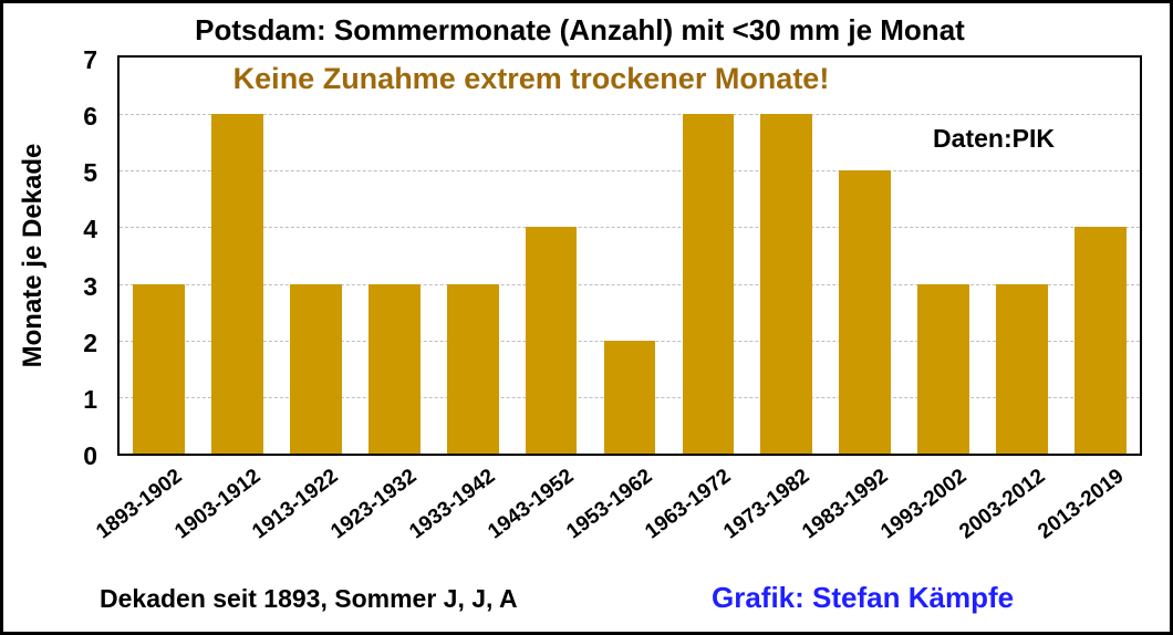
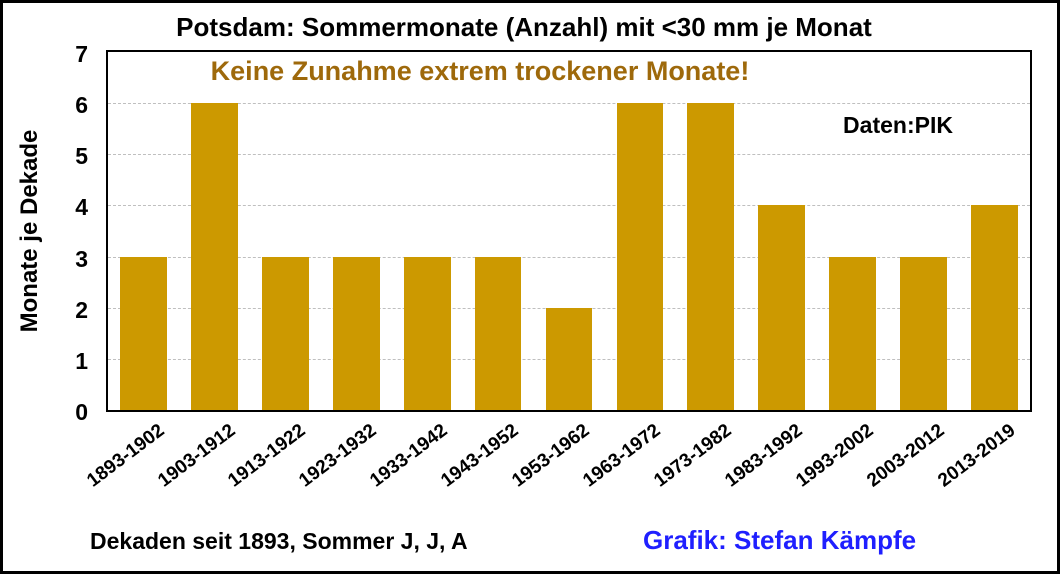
1943-1952: 4 -> 3
1983-1992: 5 -> 4
